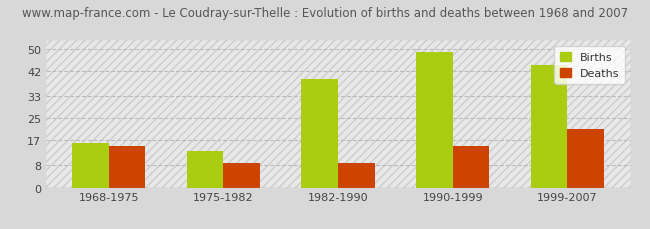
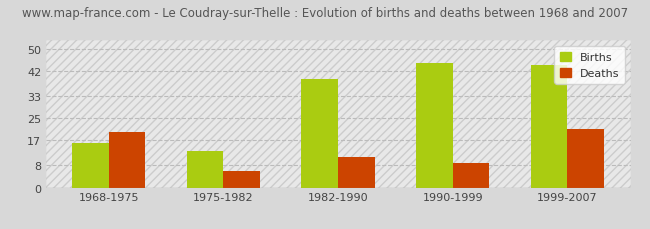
Deaths/1968-1975: 15 -> 20
Deaths/1975-1982: 9 -> 6
Deaths/1982-1990: 9 -> 11
Births/1990-1999: 49 -> 45
Deaths/1990-1999: 15 -> 9
